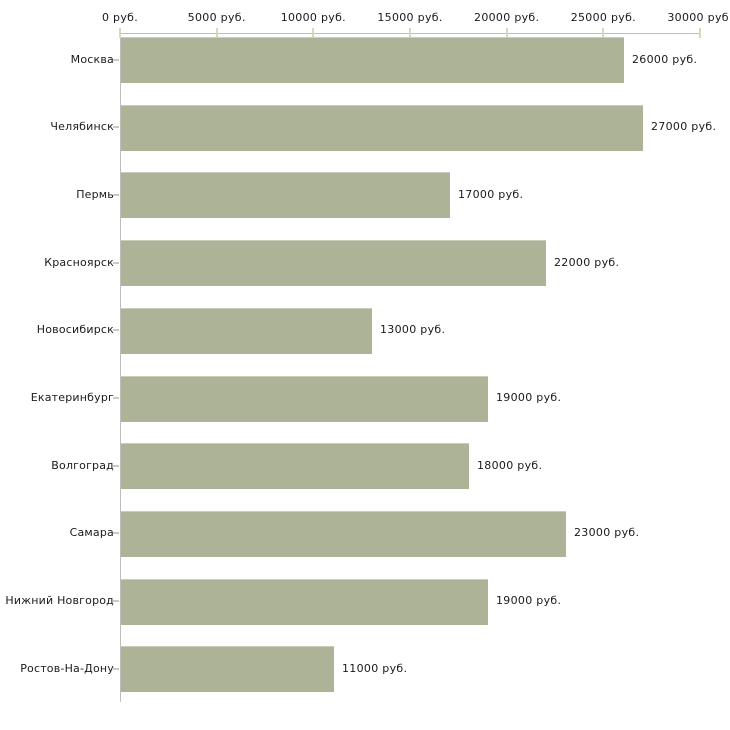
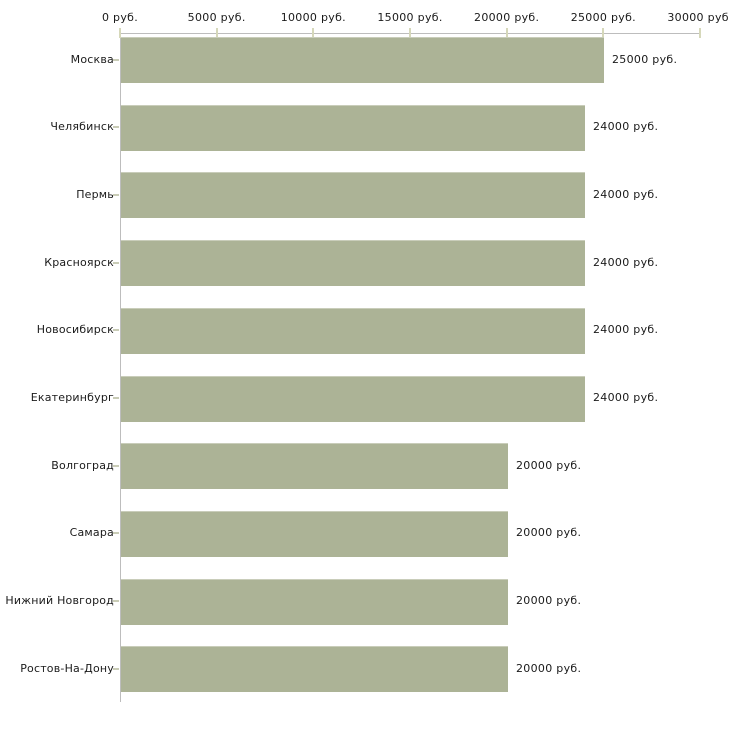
Москва: 26000 -> 25000
Челябинск: 27000 -> 24000
Пермь: 17000 -> 24000
Красноярск: 22000 -> 24000
Новосибирск: 13000 -> 24000
Екатеринбург: 19000 -> 24000
Волгоград: 18000 -> 20000
Самара: 23000 -> 20000
Нижний Новгород: 19000 -> 20000
Ростов-На-Дону: 11000 -> 20000
